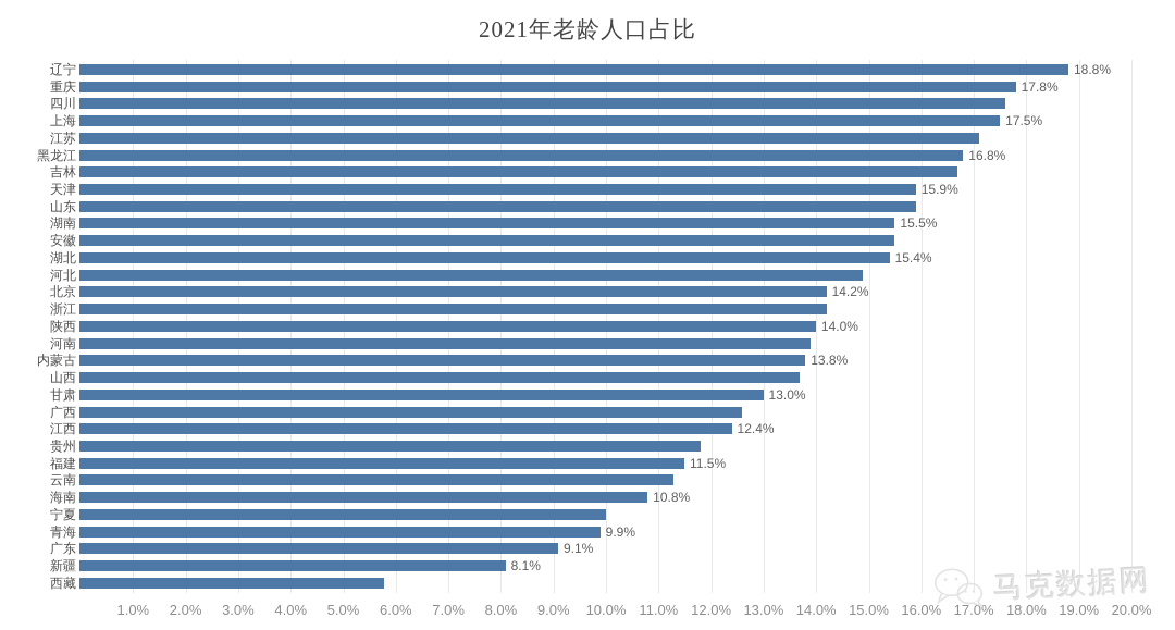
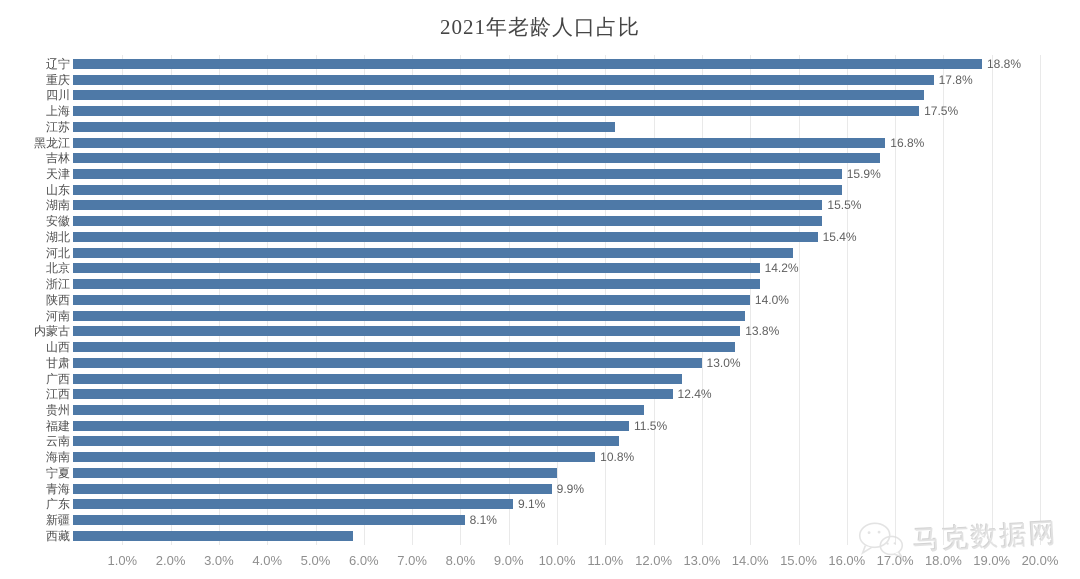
江苏: 17.1% -> 11.2%
